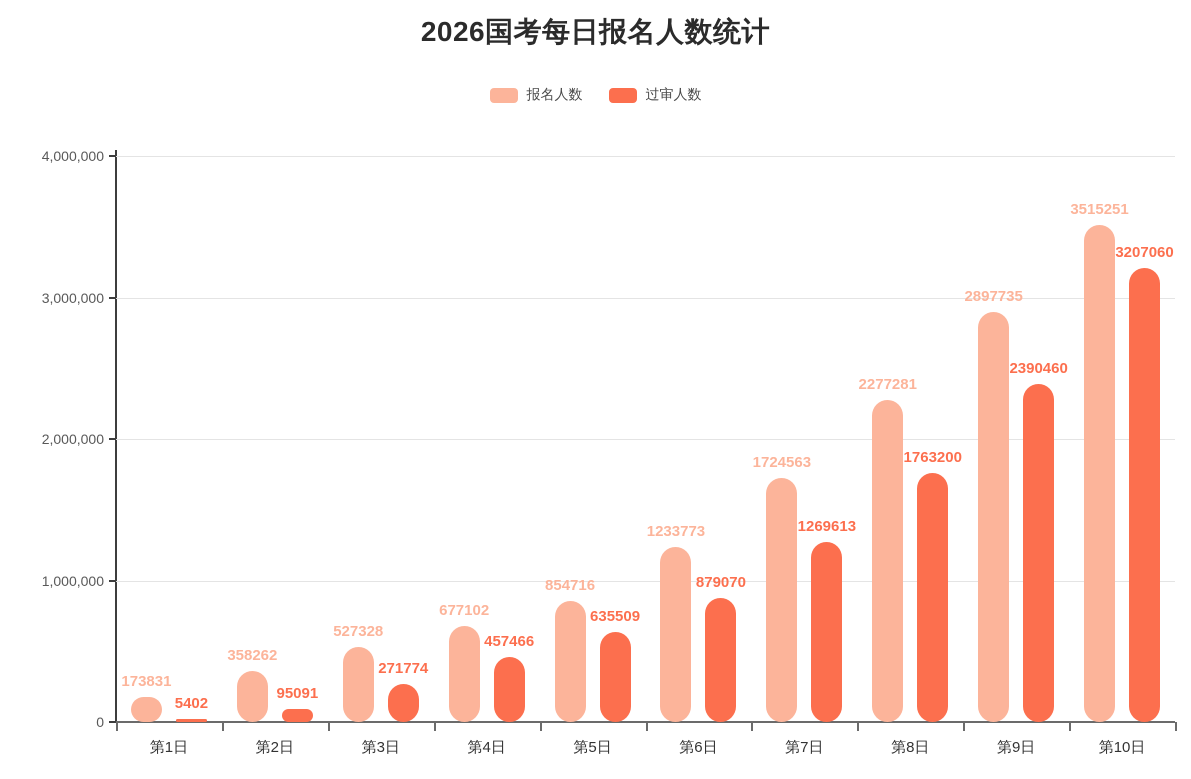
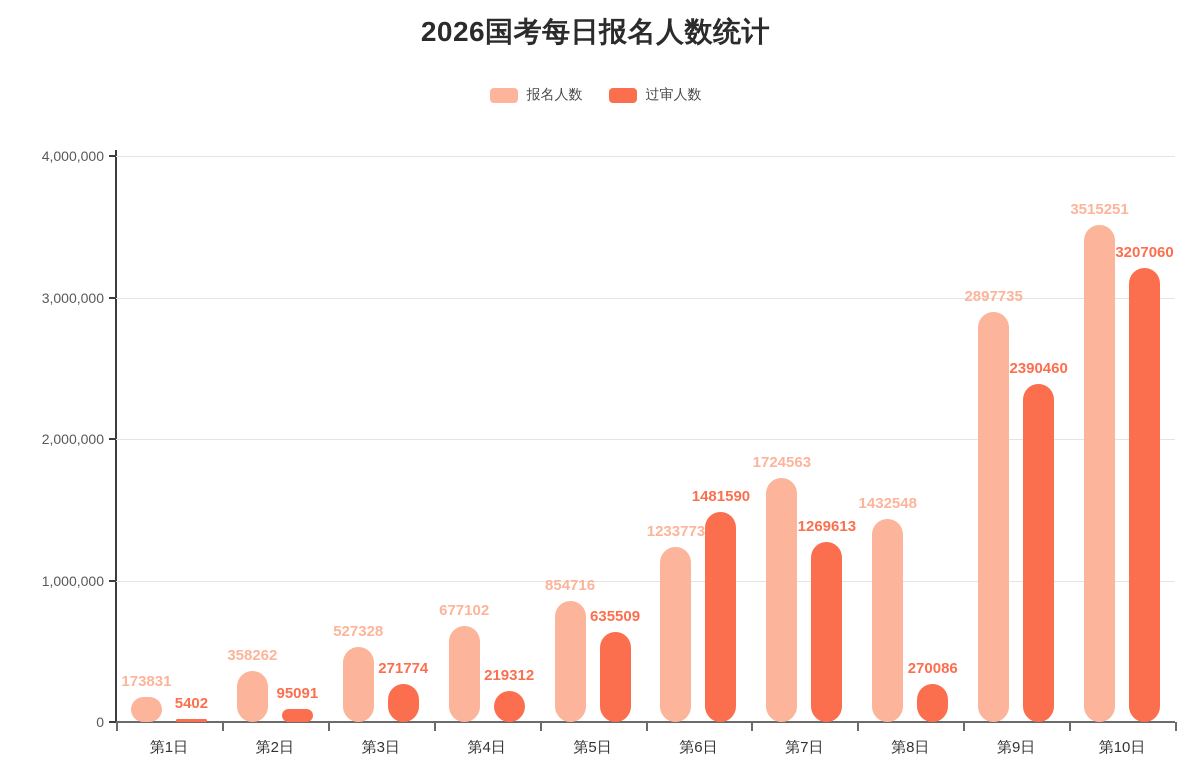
过审人数/第4日: 457466 -> 219312
过审人数/第6日: 879070 -> 1481590
报名人数/第8日: 2277281 -> 1432548
过审人数/第8日: 1763200 -> 270086
